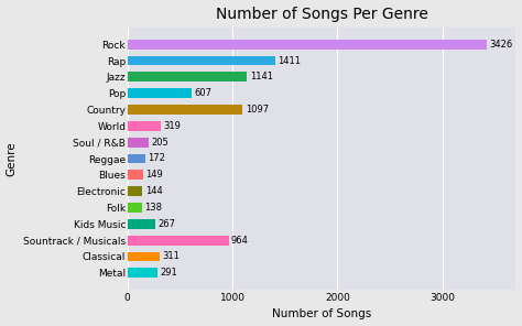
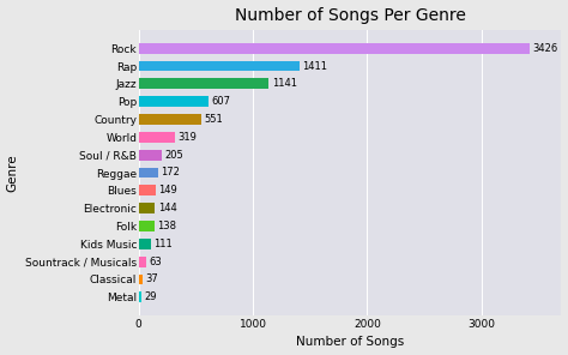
Country: 1097 -> 551
Kids Music: 267 -> 111
Sountrack / Musicals: 964 -> 63
Classical: 311 -> 37
Metal: 291 -> 29
